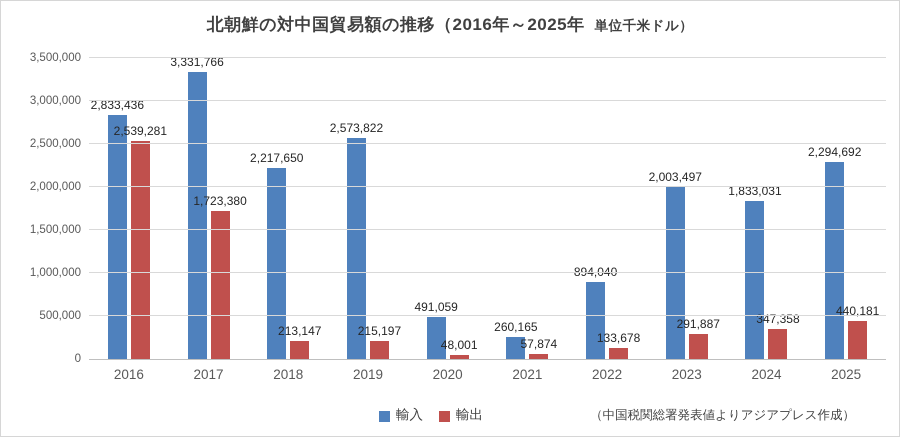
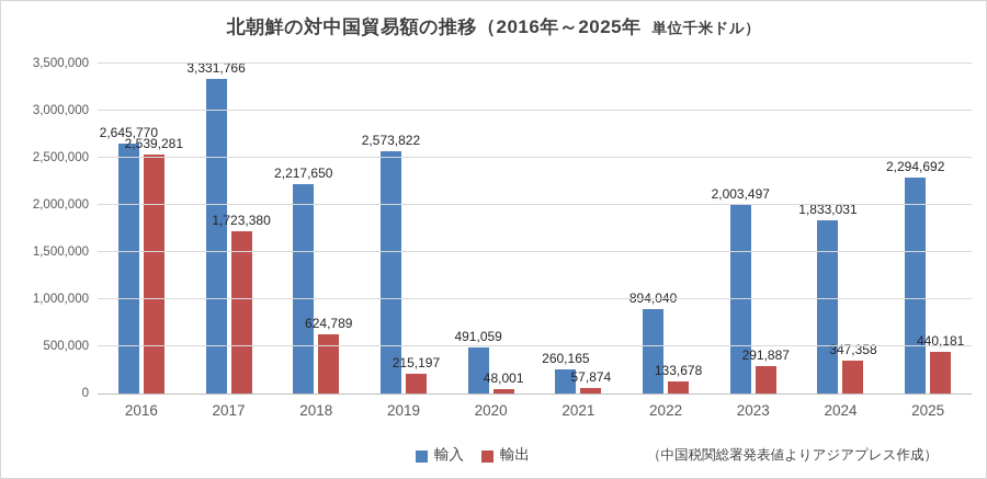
輸入/2016: 2,833,436 -> 2,645,770
輸出/2018: 213,147 -> 624,789
